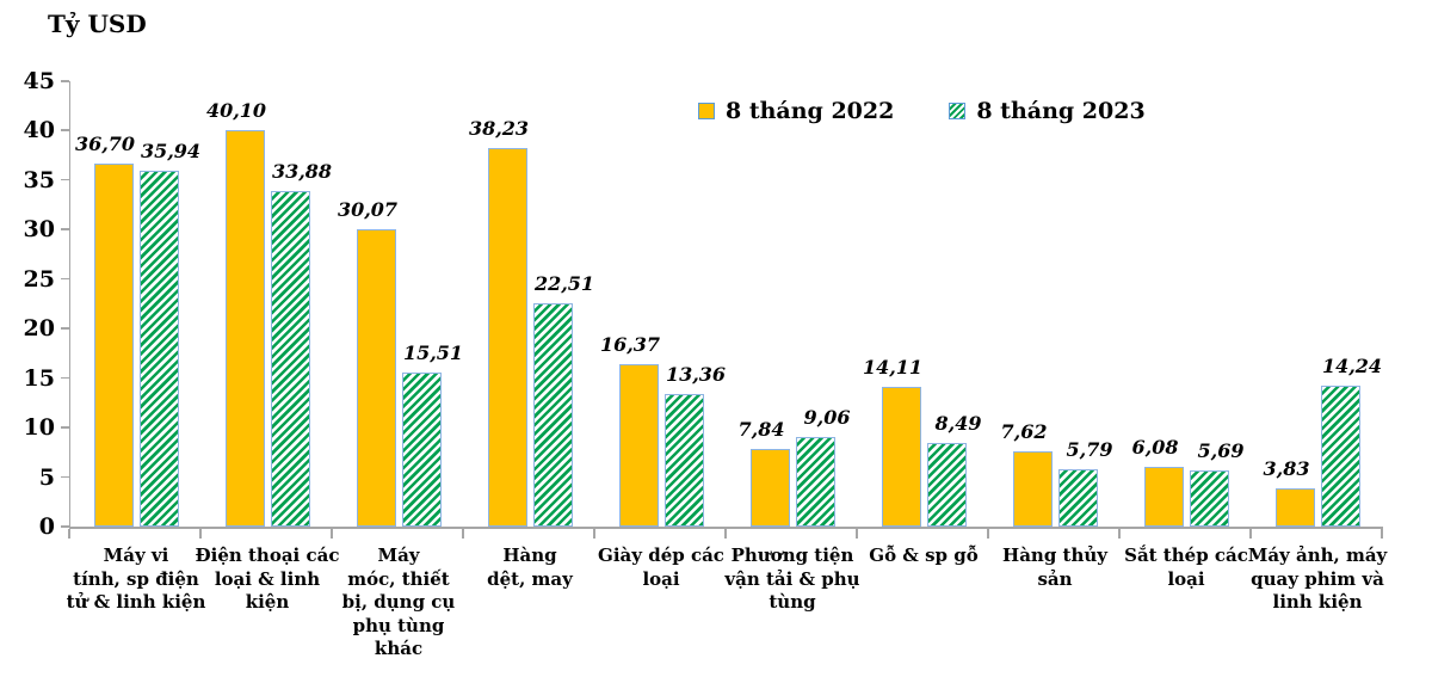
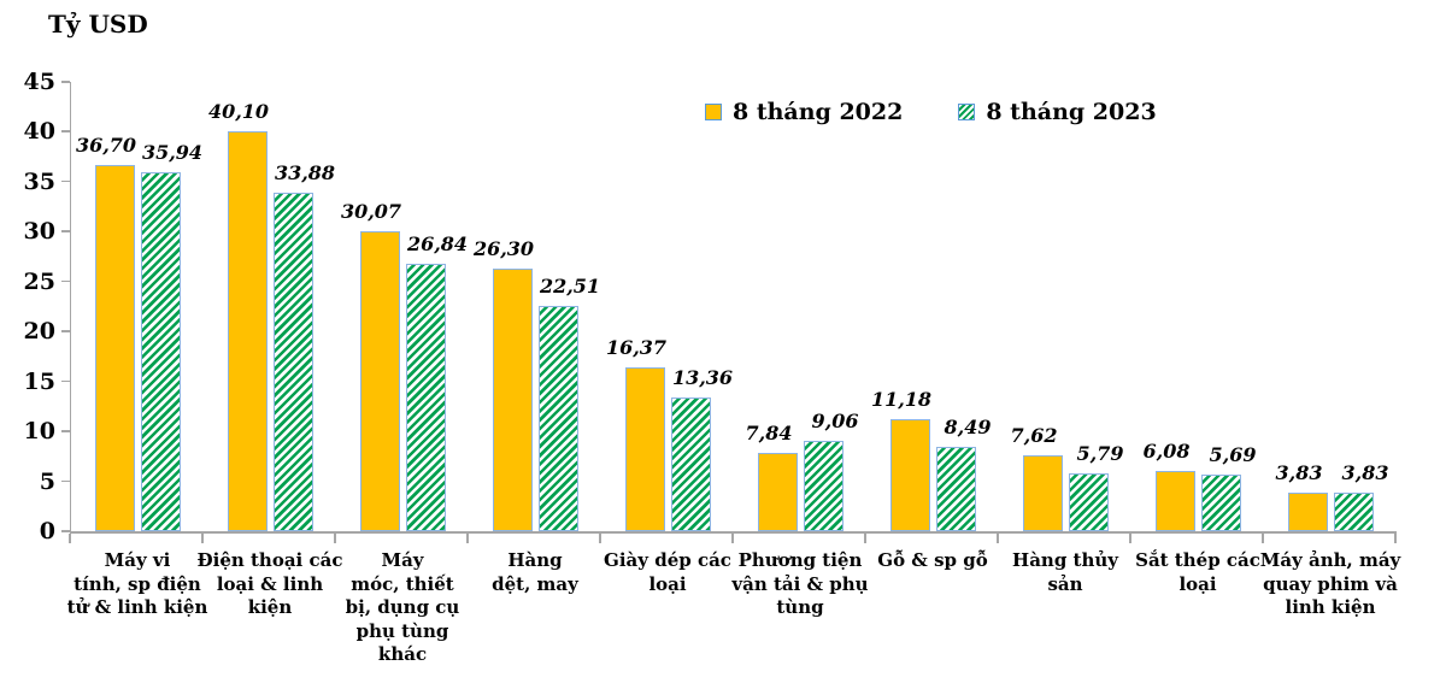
8 tháng 2023/Máy móc, thiết bị, dụng cụ phụ tùng khác: 15,51 -> 26,84
8 tháng 2022/Hàng dệt, may: 38,23 -> 26,30
8 tháng 2022/Gỗ & sp gỗ: 14,11 -> 11,18
8 tháng 2023/Máy ảnh, máy quay phim và linh kiện: 14,24 -> 3,83
